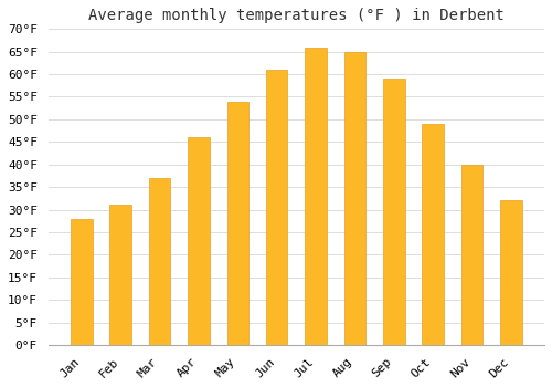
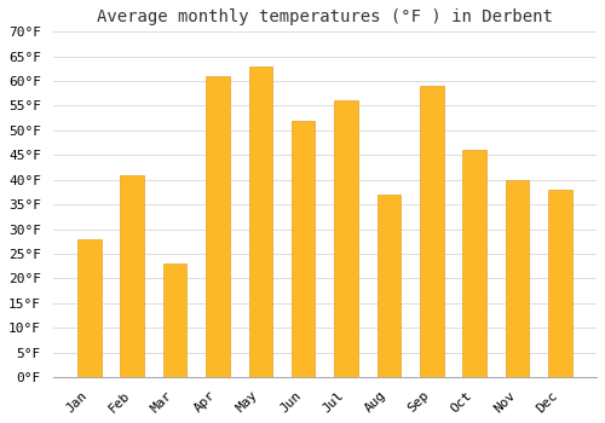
Feb: 31°F -> 41°F
Mar: 37°F -> 23°F
Apr: 46°F -> 61°F
May: 54°F -> 63°F
Jun: 61°F -> 52°F
Jul: 66°F -> 56°F
Aug: 65°F -> 37°F
Oct: 49°F -> 46°F
Dec: 32°F -> 38°F
